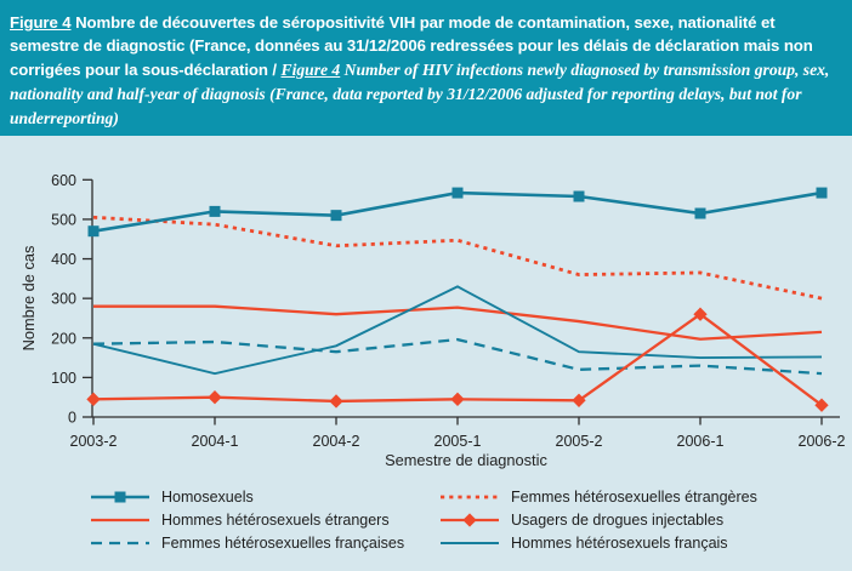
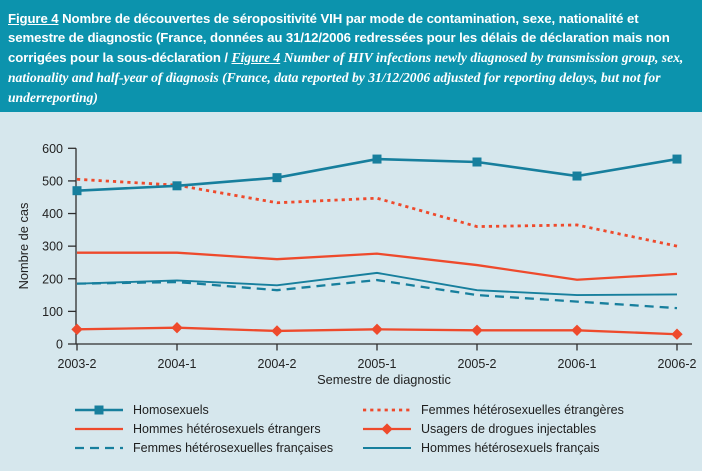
Homosexuels/2004-1: 520 -> 480
Hommes hétérosexuels français/2004-1: 110 -> 200
Hommes hétérosexuels français/2005-1: 330 -> 220
Femmes hétérosexuelles françaises/2005-2: 120 -> 150
Usagers de drogues injectables/2006-1: 260 -> 40
